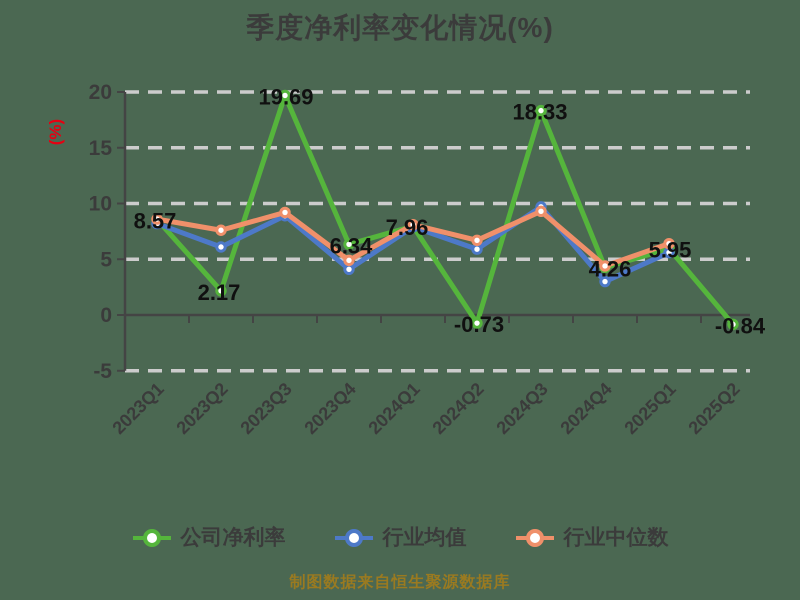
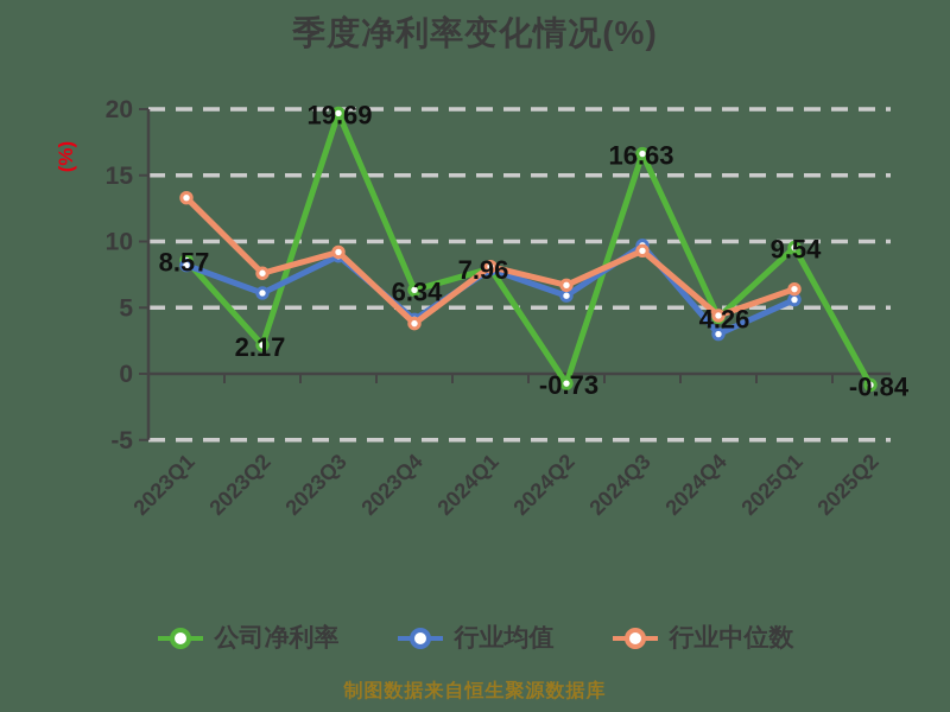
行业中位数/2023Q1: 8.6 -> 13.3
行业中位数/2023Q4: 4.9 -> 3.8
公司净利率/2024Q3: 18.33 -> 16.63
公司净利率/2025Q1: 5.95 -> 9.54
